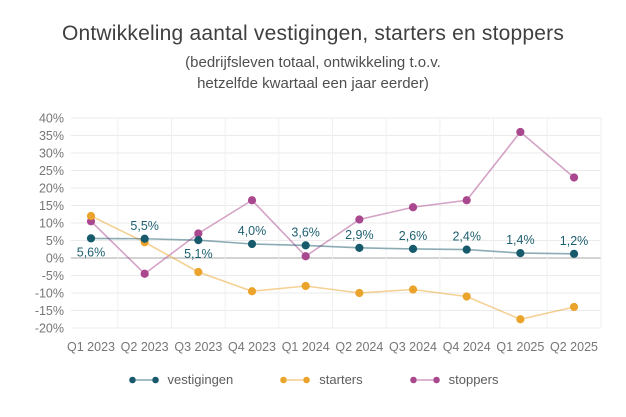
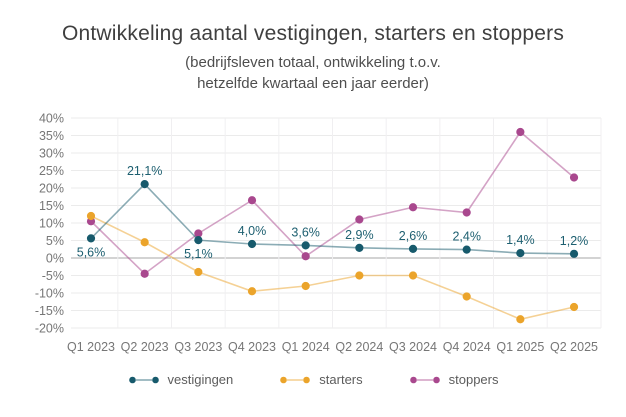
vestigingen/Q2 2023: 5,5% -> 21,1%
starters/Q2 2024: -10% -> -5%
starters/Q3 2024: -9% -> -5%
stoppers/Q4 2024: 16% -> 13%
